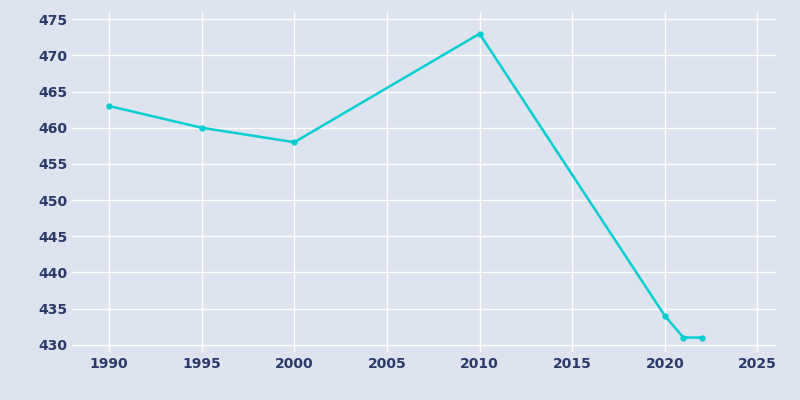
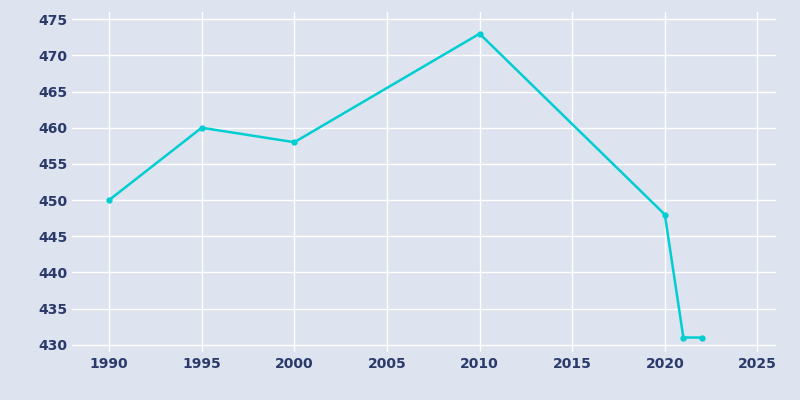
1990: 463 -> 450
2020: 434 -> 448
